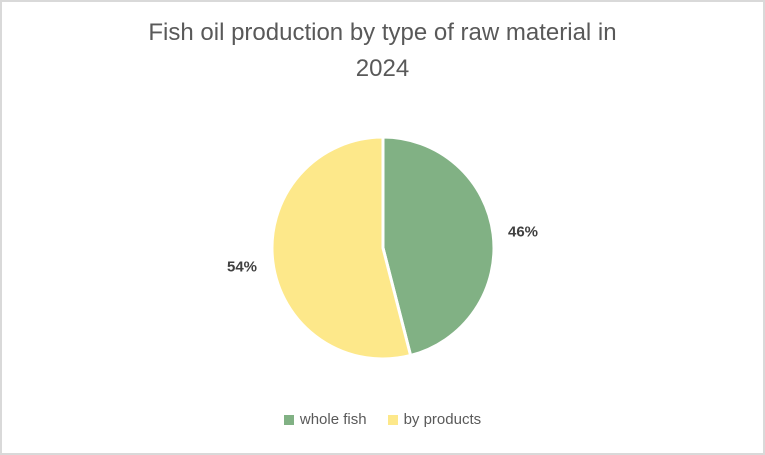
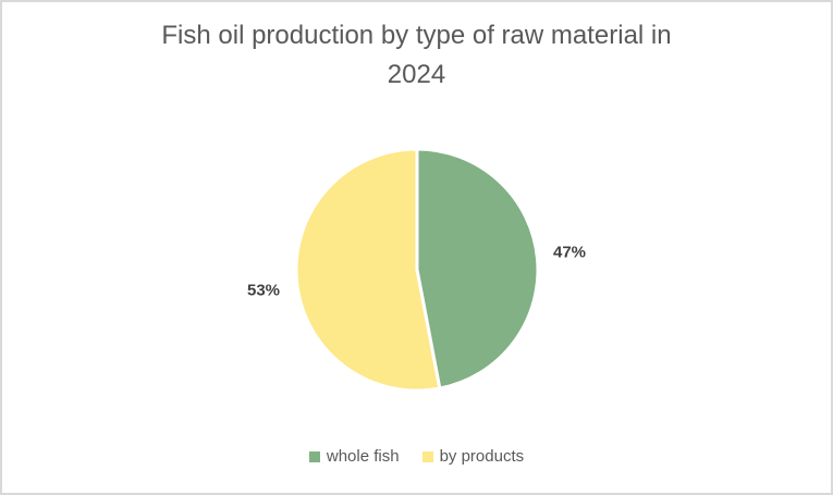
whole fish: 46% -> 47%
by products: 54% -> 53%
